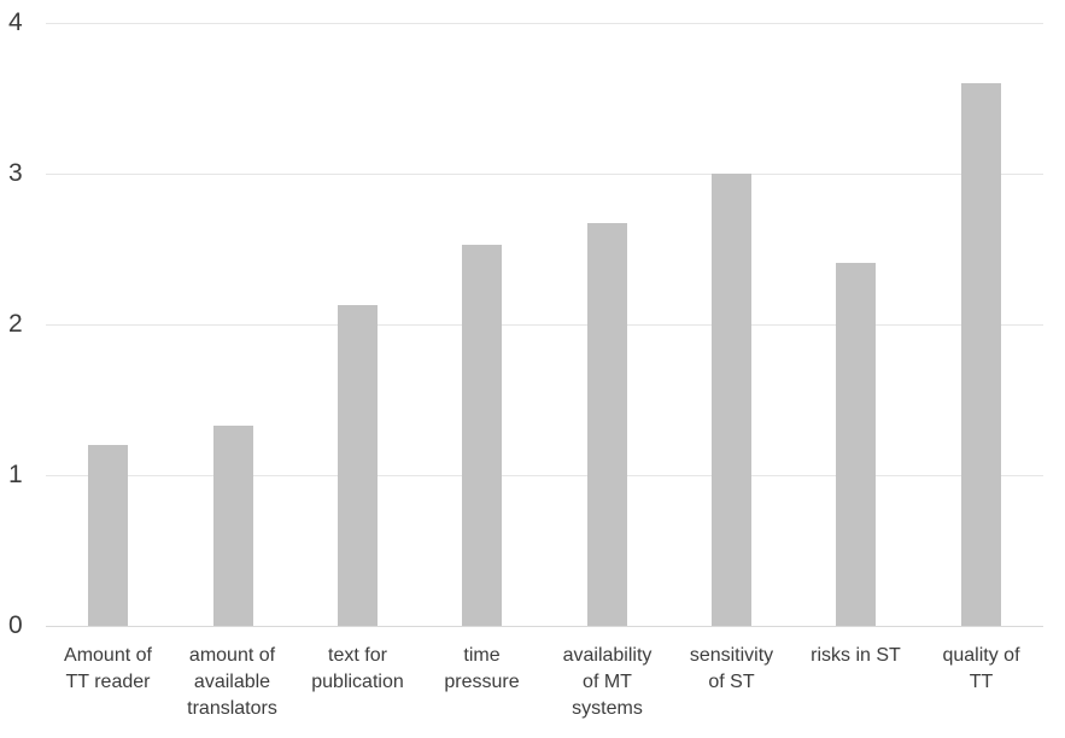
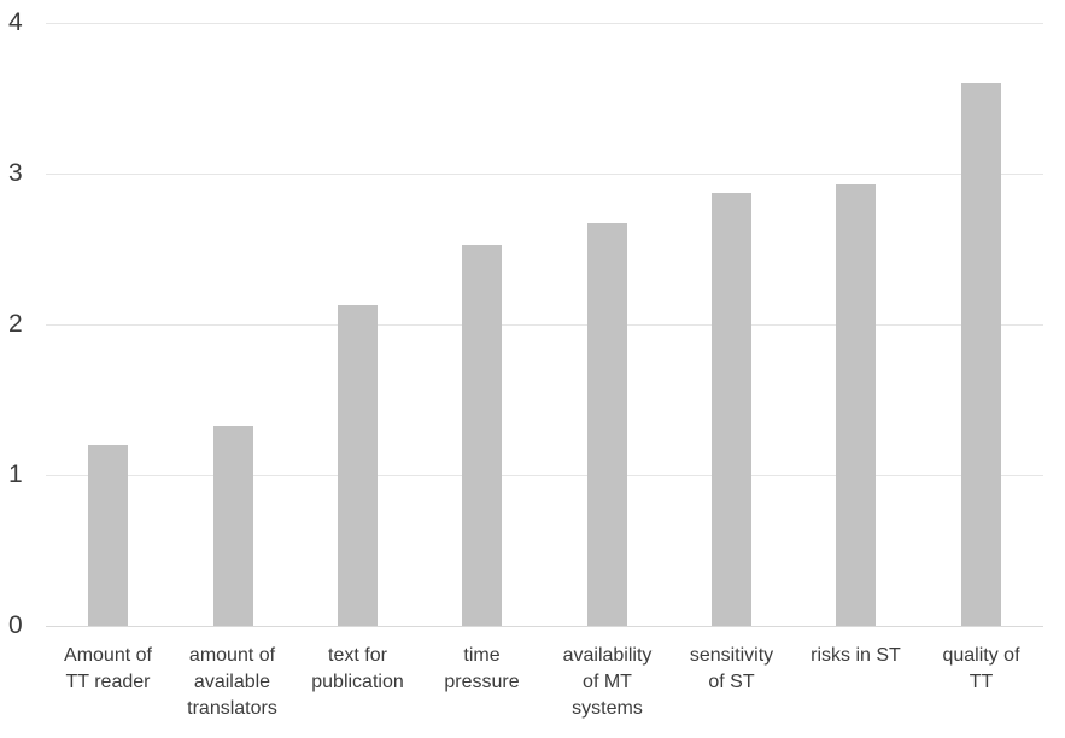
sensitivity of ST: 3.00 -> 2.87
risks in ST: 2.41 -> 2.93
